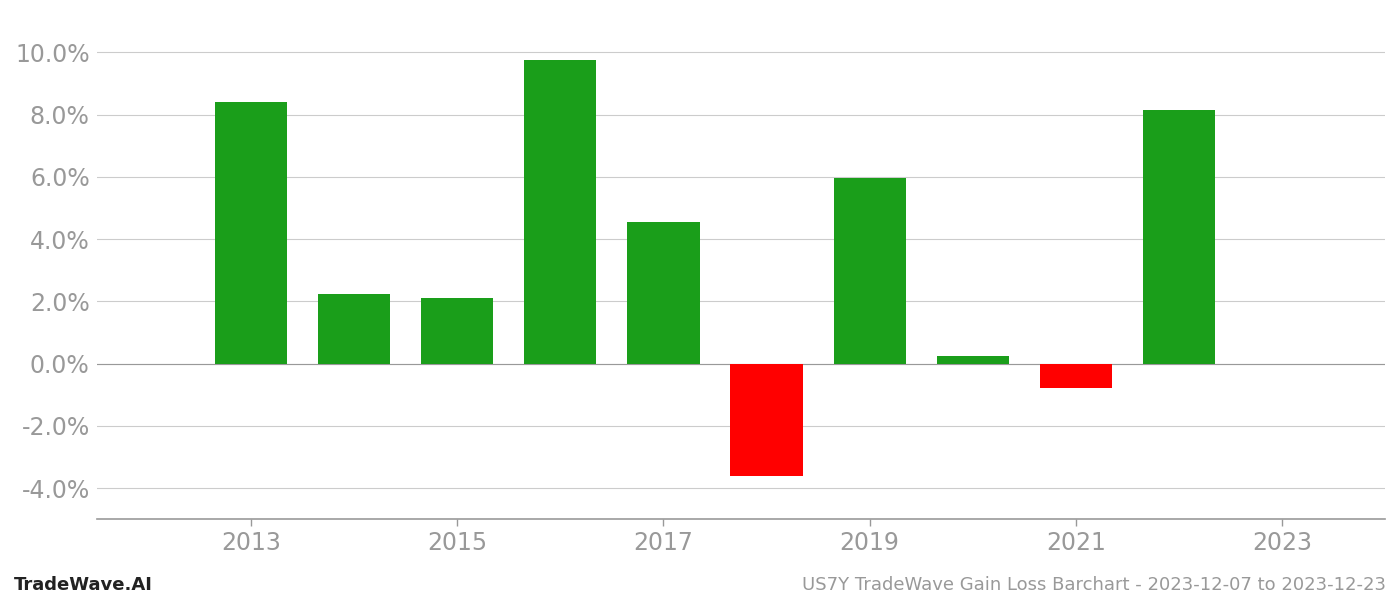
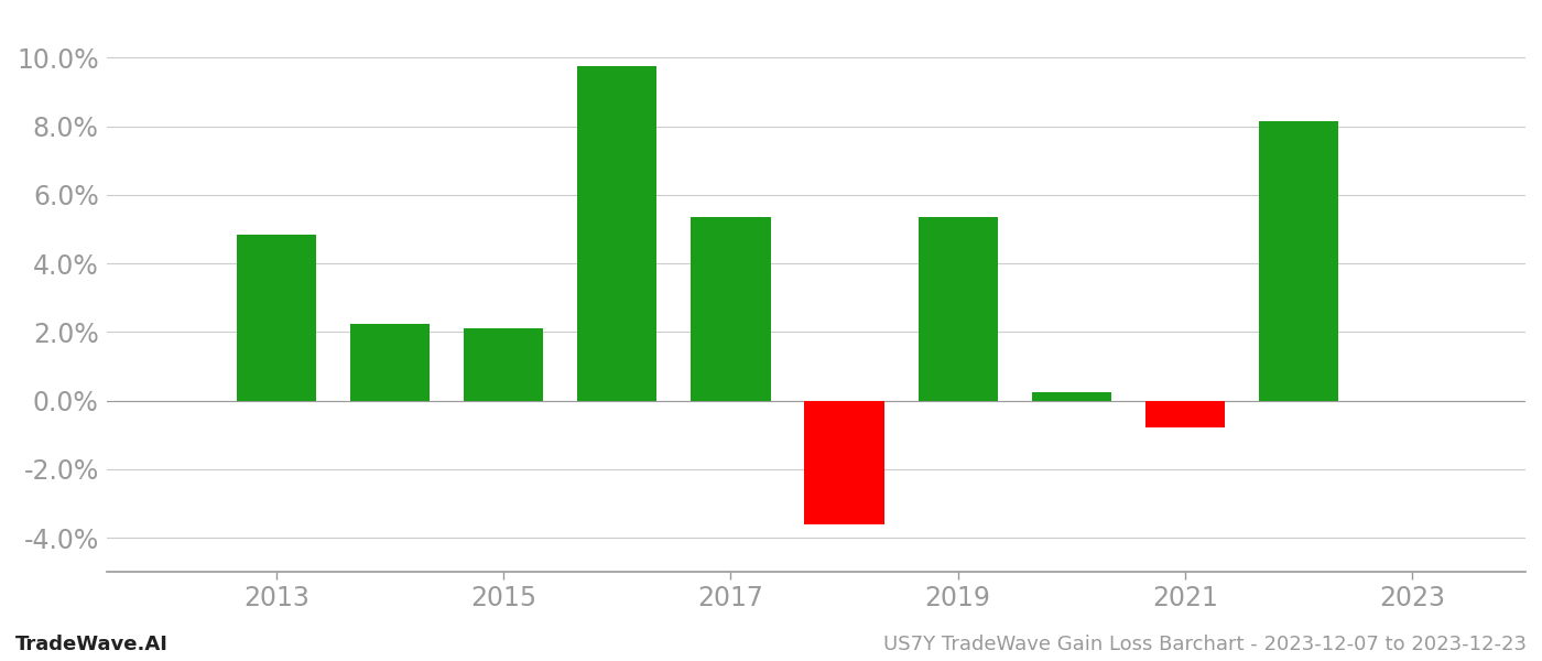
2013: 8.40% -> 4.85%
2017: 4.55% -> 5.35%
2019: 5.95% -> 5.35%
